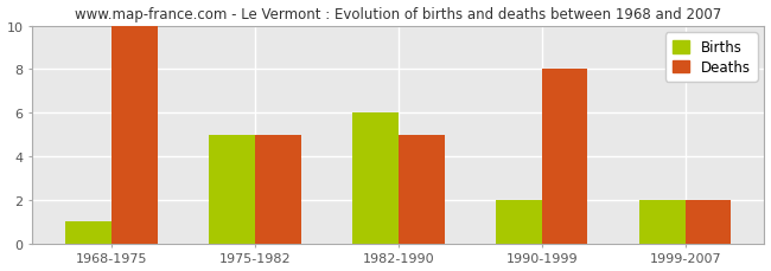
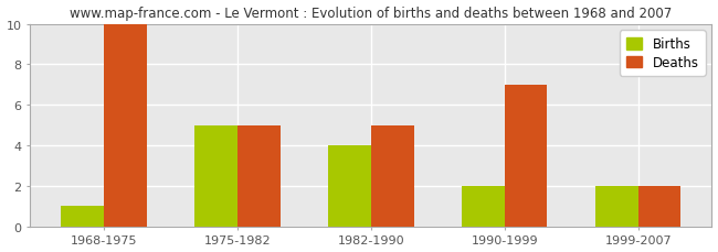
Births/1982-1990: 6 -> 4
Deaths/1990-1999: 8 -> 7
